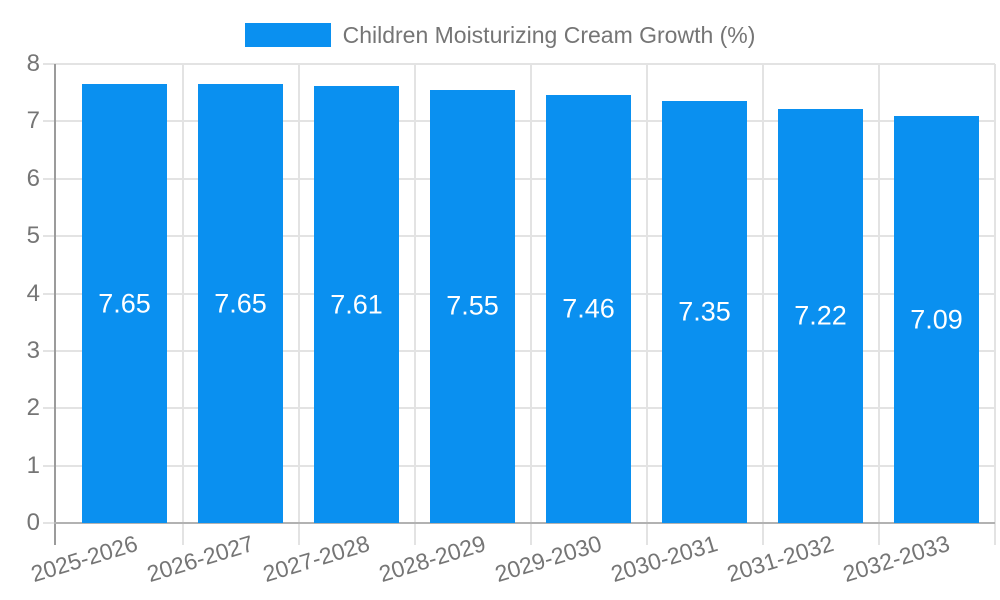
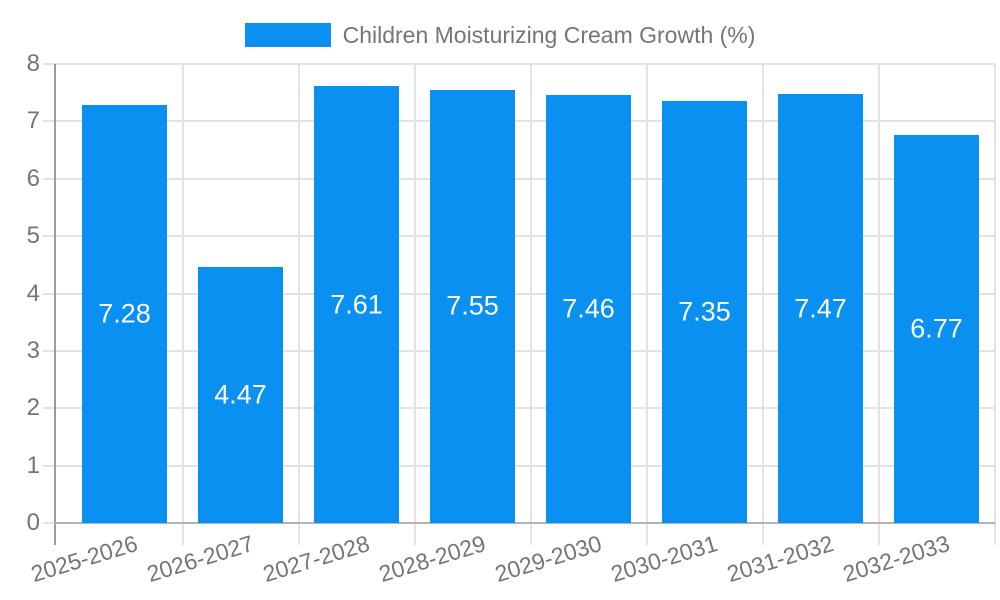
2025-2026: 7.65 -> 7.28
2026-2027: 7.65 -> 4.47
2031-2032: 7.22 -> 7.47
2032-2033: 7.09 -> 6.77
